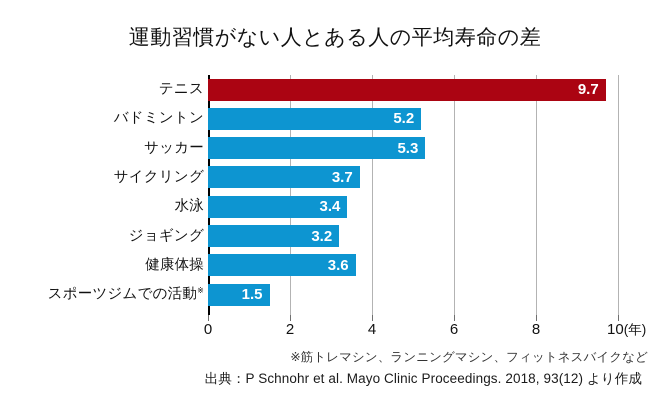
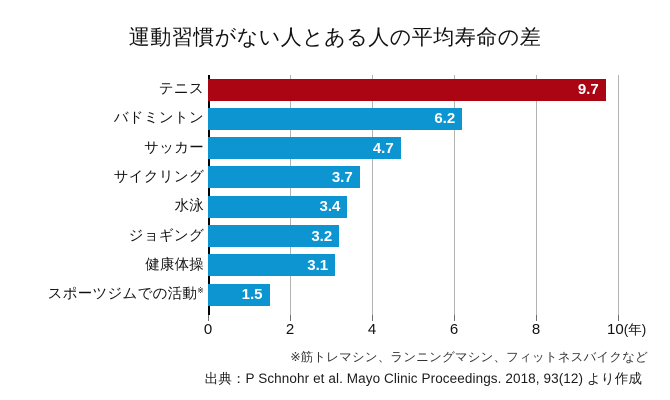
バドミントン: 5.2 -> 6.2
サッカー: 5.3 -> 4.7
健康体操: 3.6 -> 3.1
